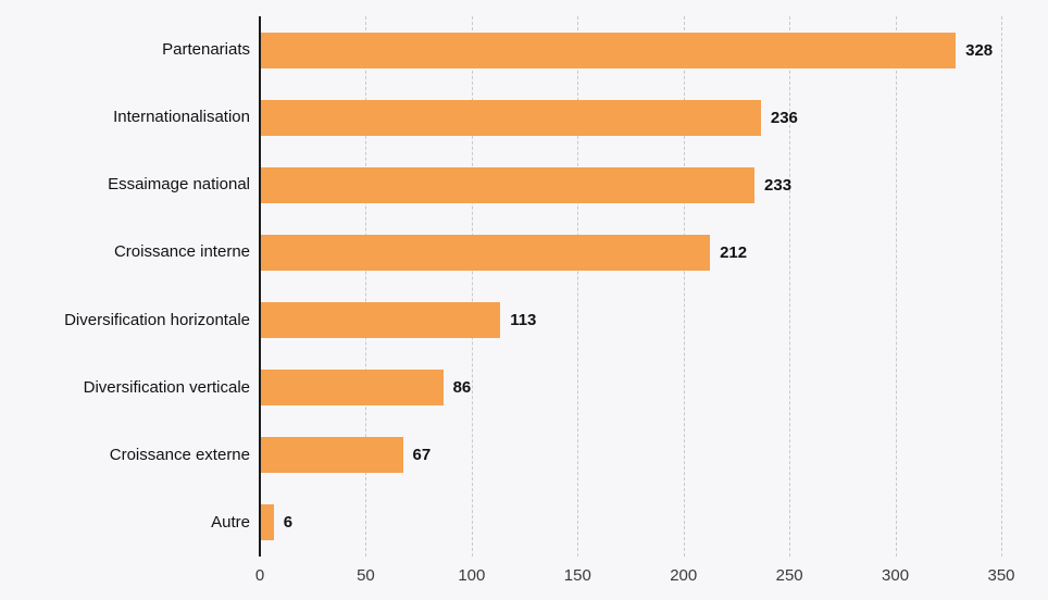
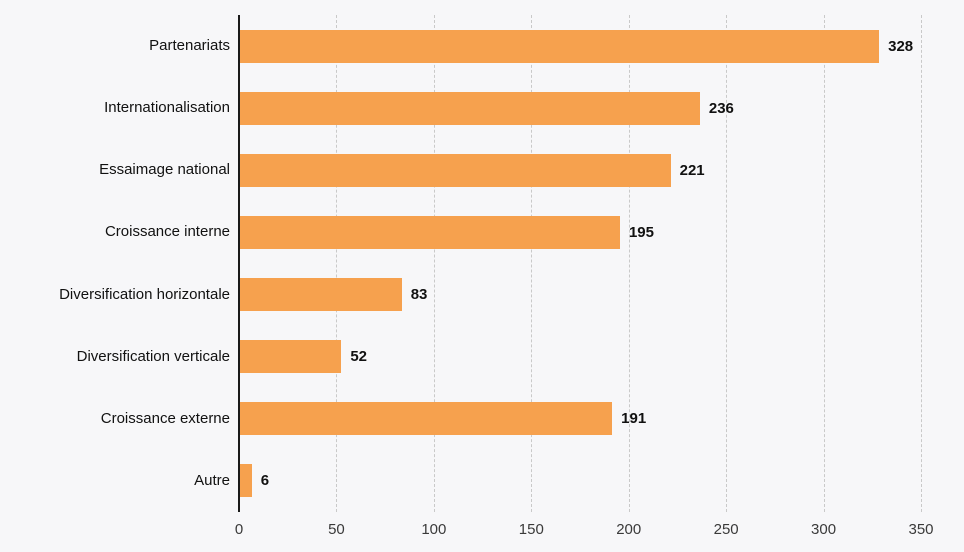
Essaimage national: 233 -> 221
Croissance interne: 212 -> 195
Diversification horizontale: 113 -> 83
Diversification verticale: 86 -> 52
Croissance externe: 67 -> 191
